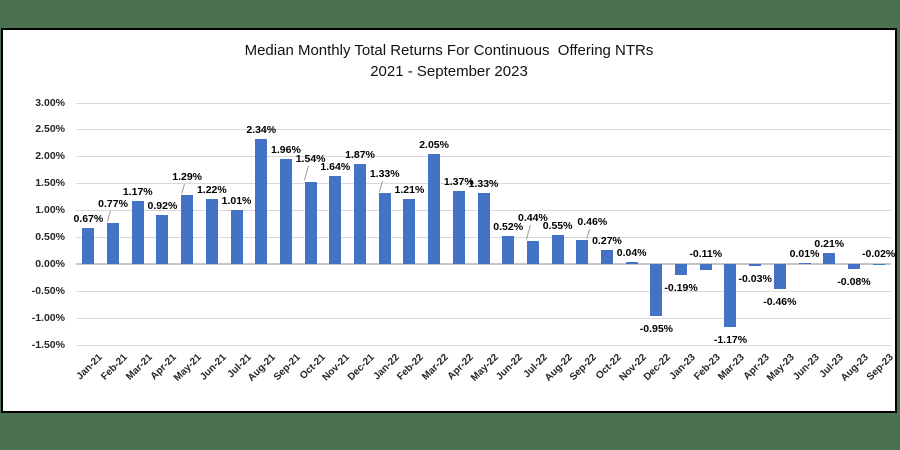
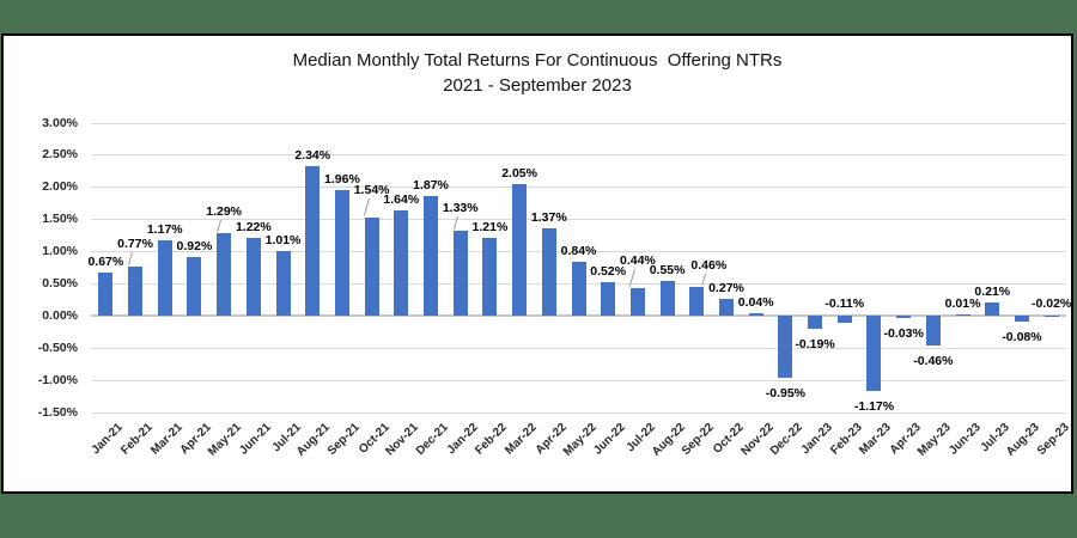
May-22: 1.33% -> 0.84%
